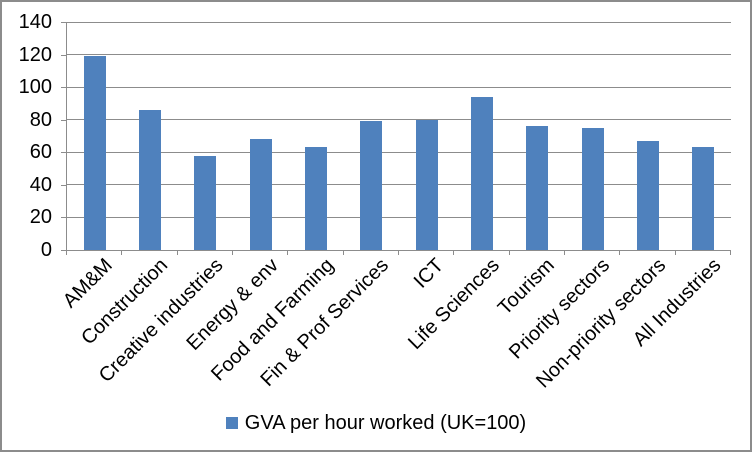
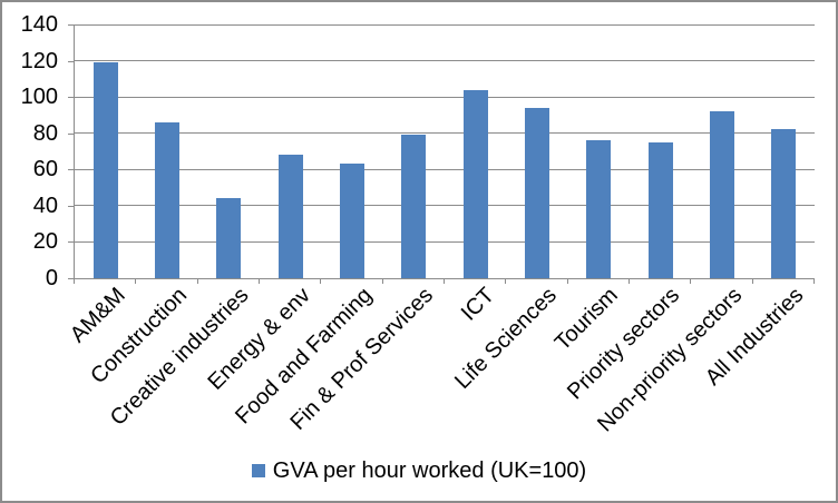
Creative industries: 58 -> 44
ICT: 80 -> 104
Non-priority sectors: 67 -> 92
All Industries: 63 -> 82
